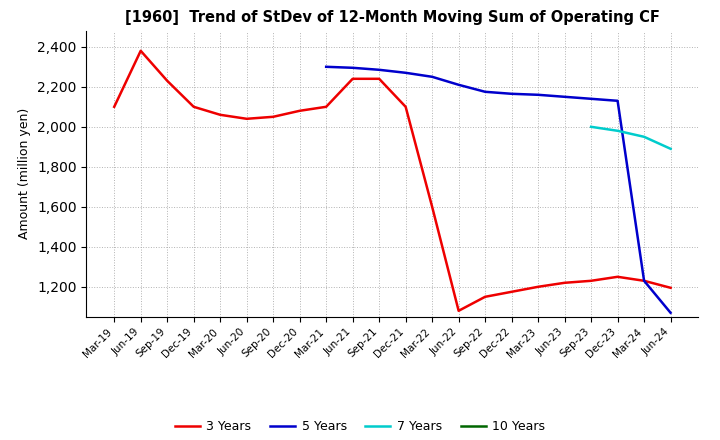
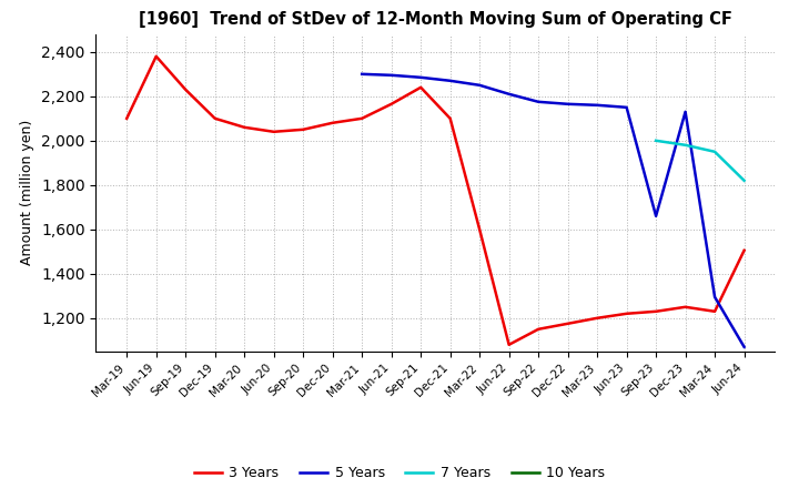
3 Years/Jun-21: 2,240 -> 2,165
5 Years/Sep-23: 2,140 -> 1,660
5 Years/Mar-24: 1,230 -> 1,295
3 Years/Jun-24: 1,195 -> 1,505
7 Years/Jun-24: 1,890 -> 1,820
